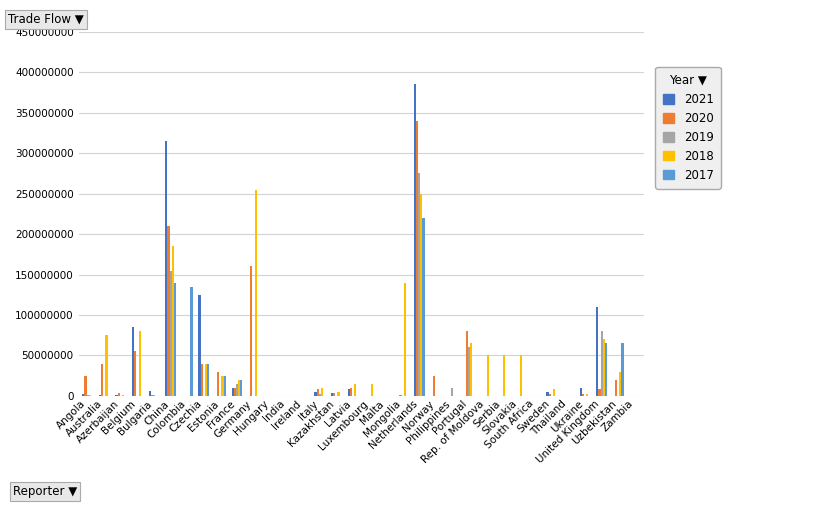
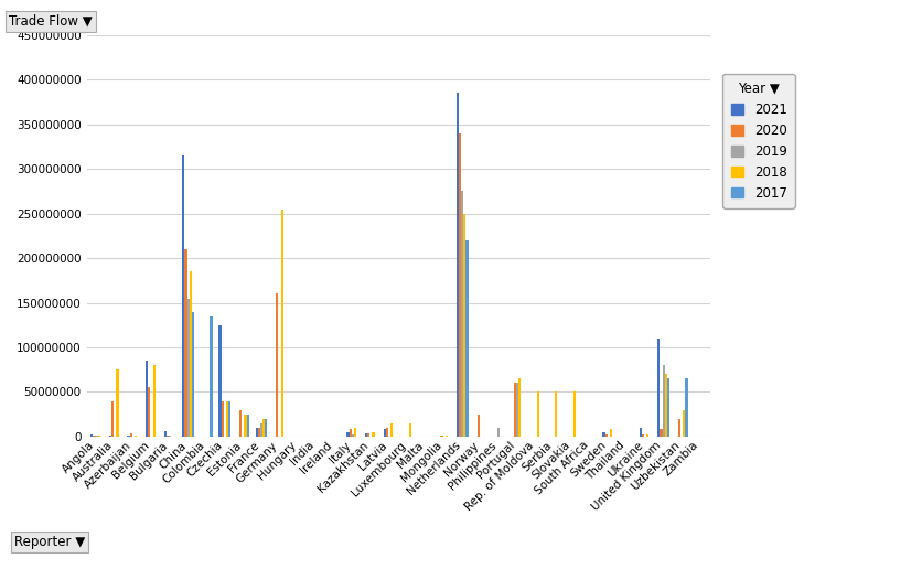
2020/Angola: 24000000 -> 1000000
2018/Mongolia: 140000000 -> 0
2020/Portugal: 80000000 -> 60000000
